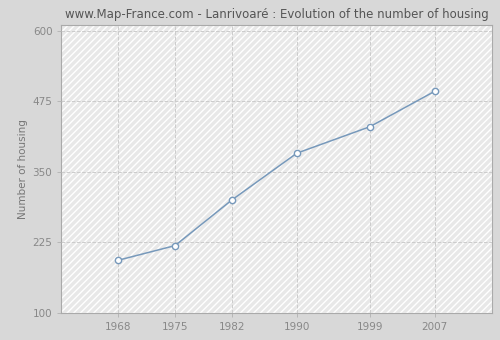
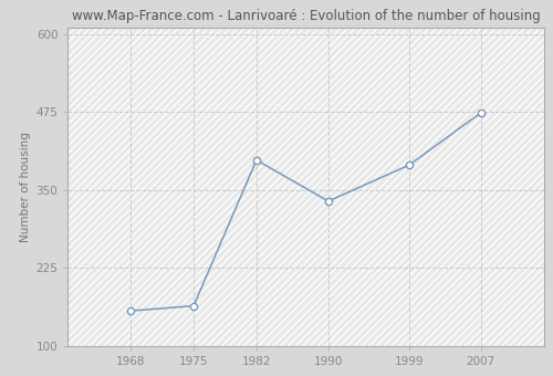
1968: 193 -> 156
1975: 219 -> 164
1982: 300 -> 398
1990: 383 -> 332
1999: 430 -> 390
2007: 493 -> 474
